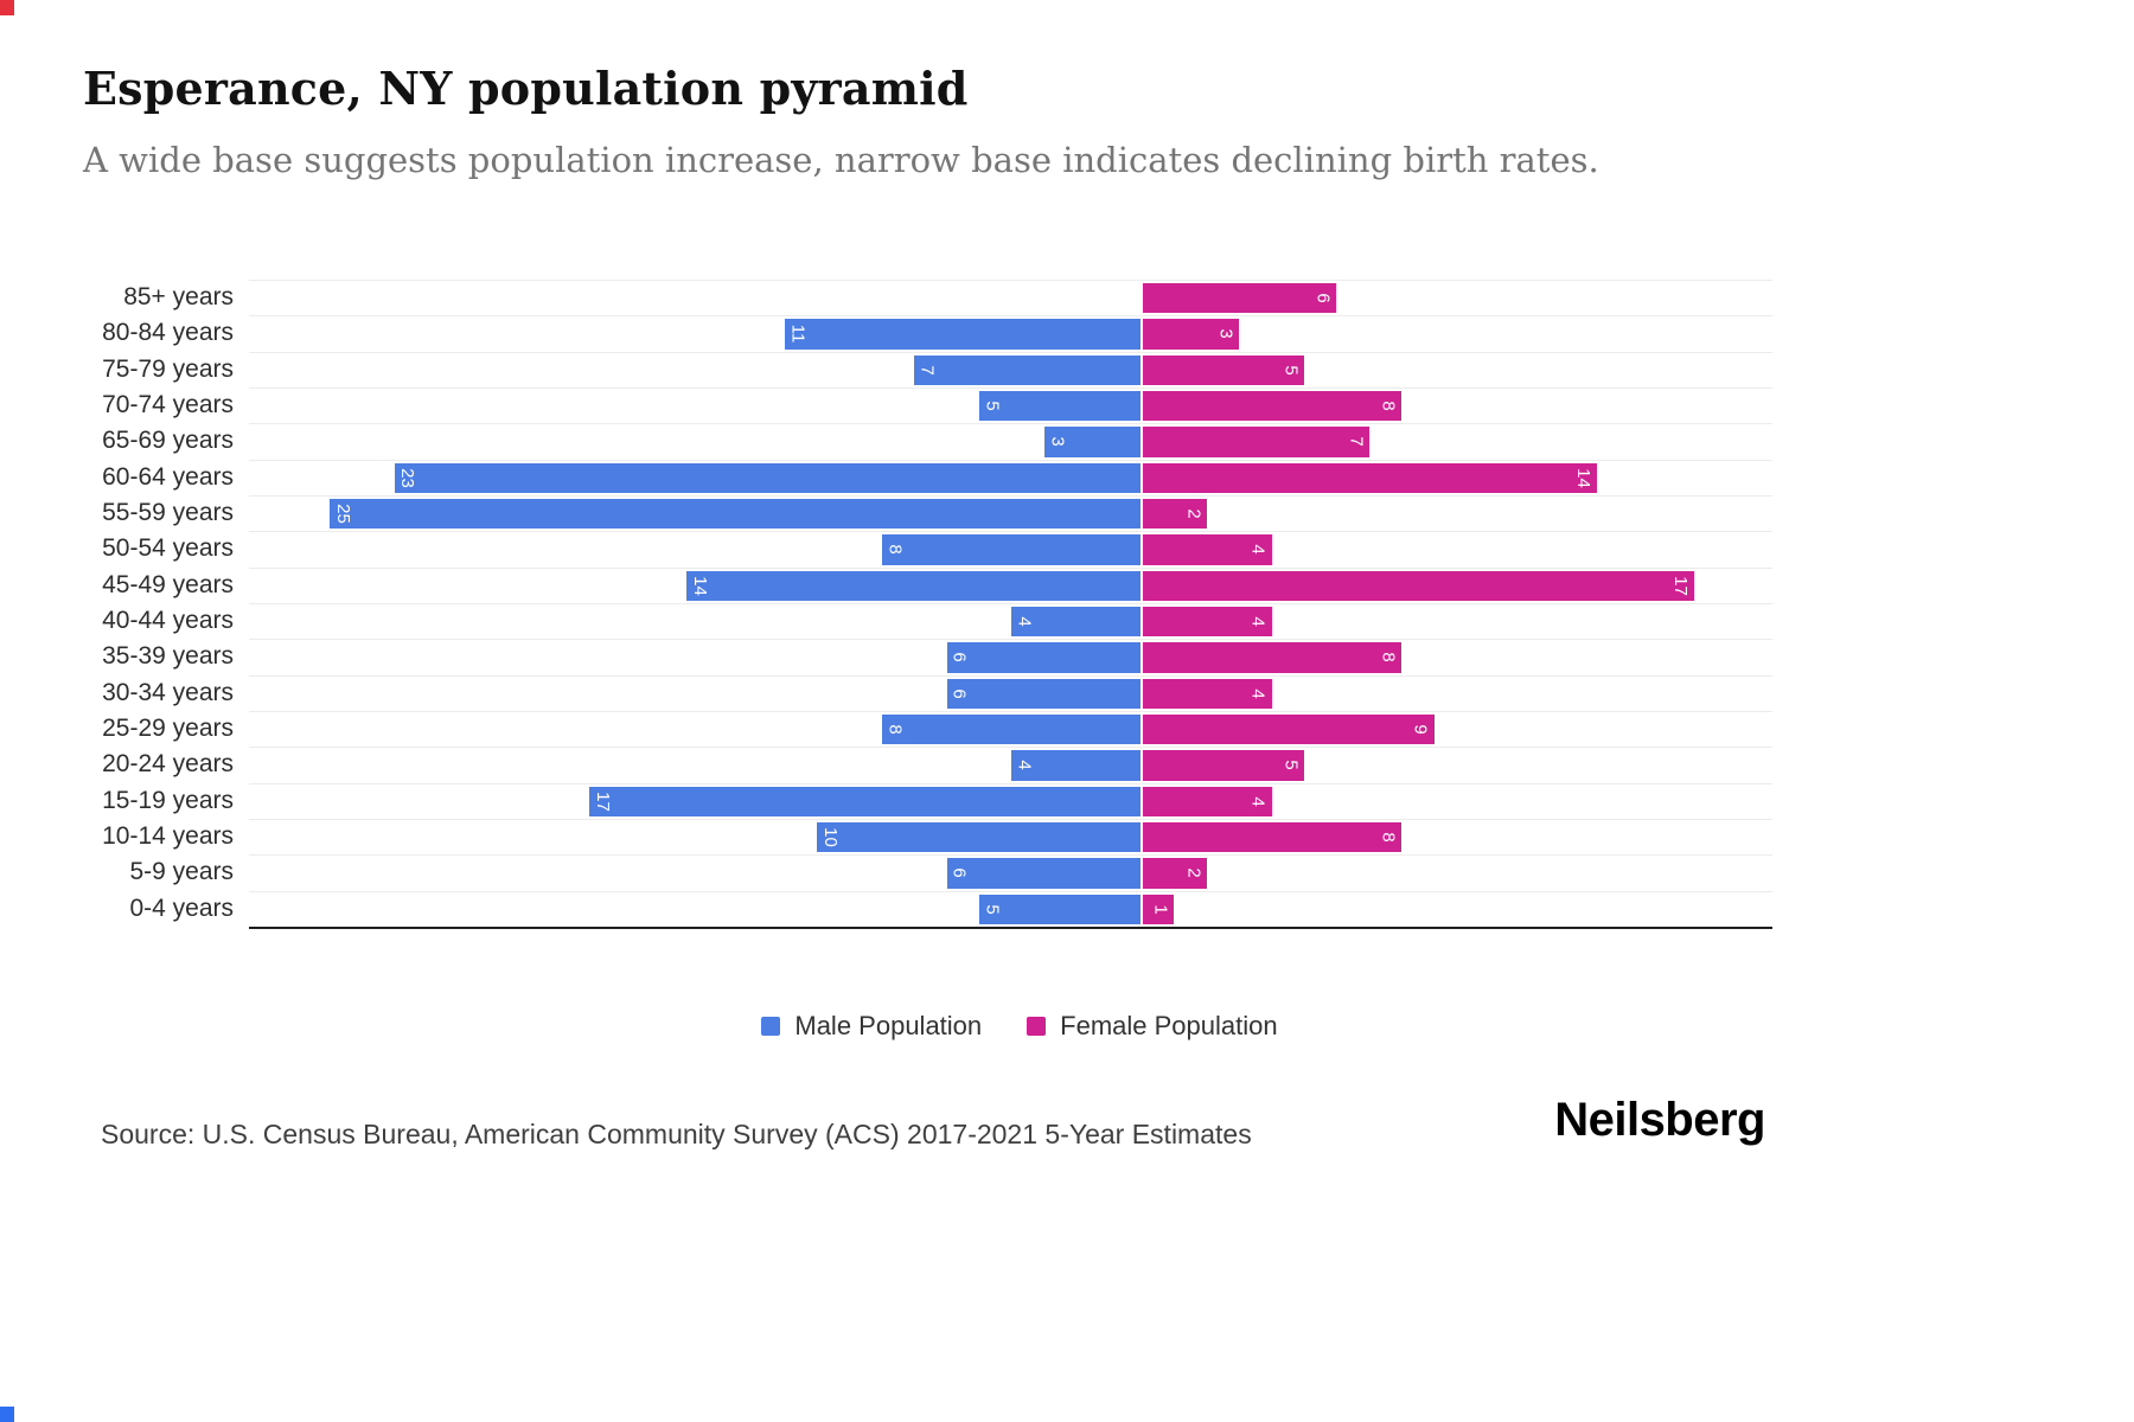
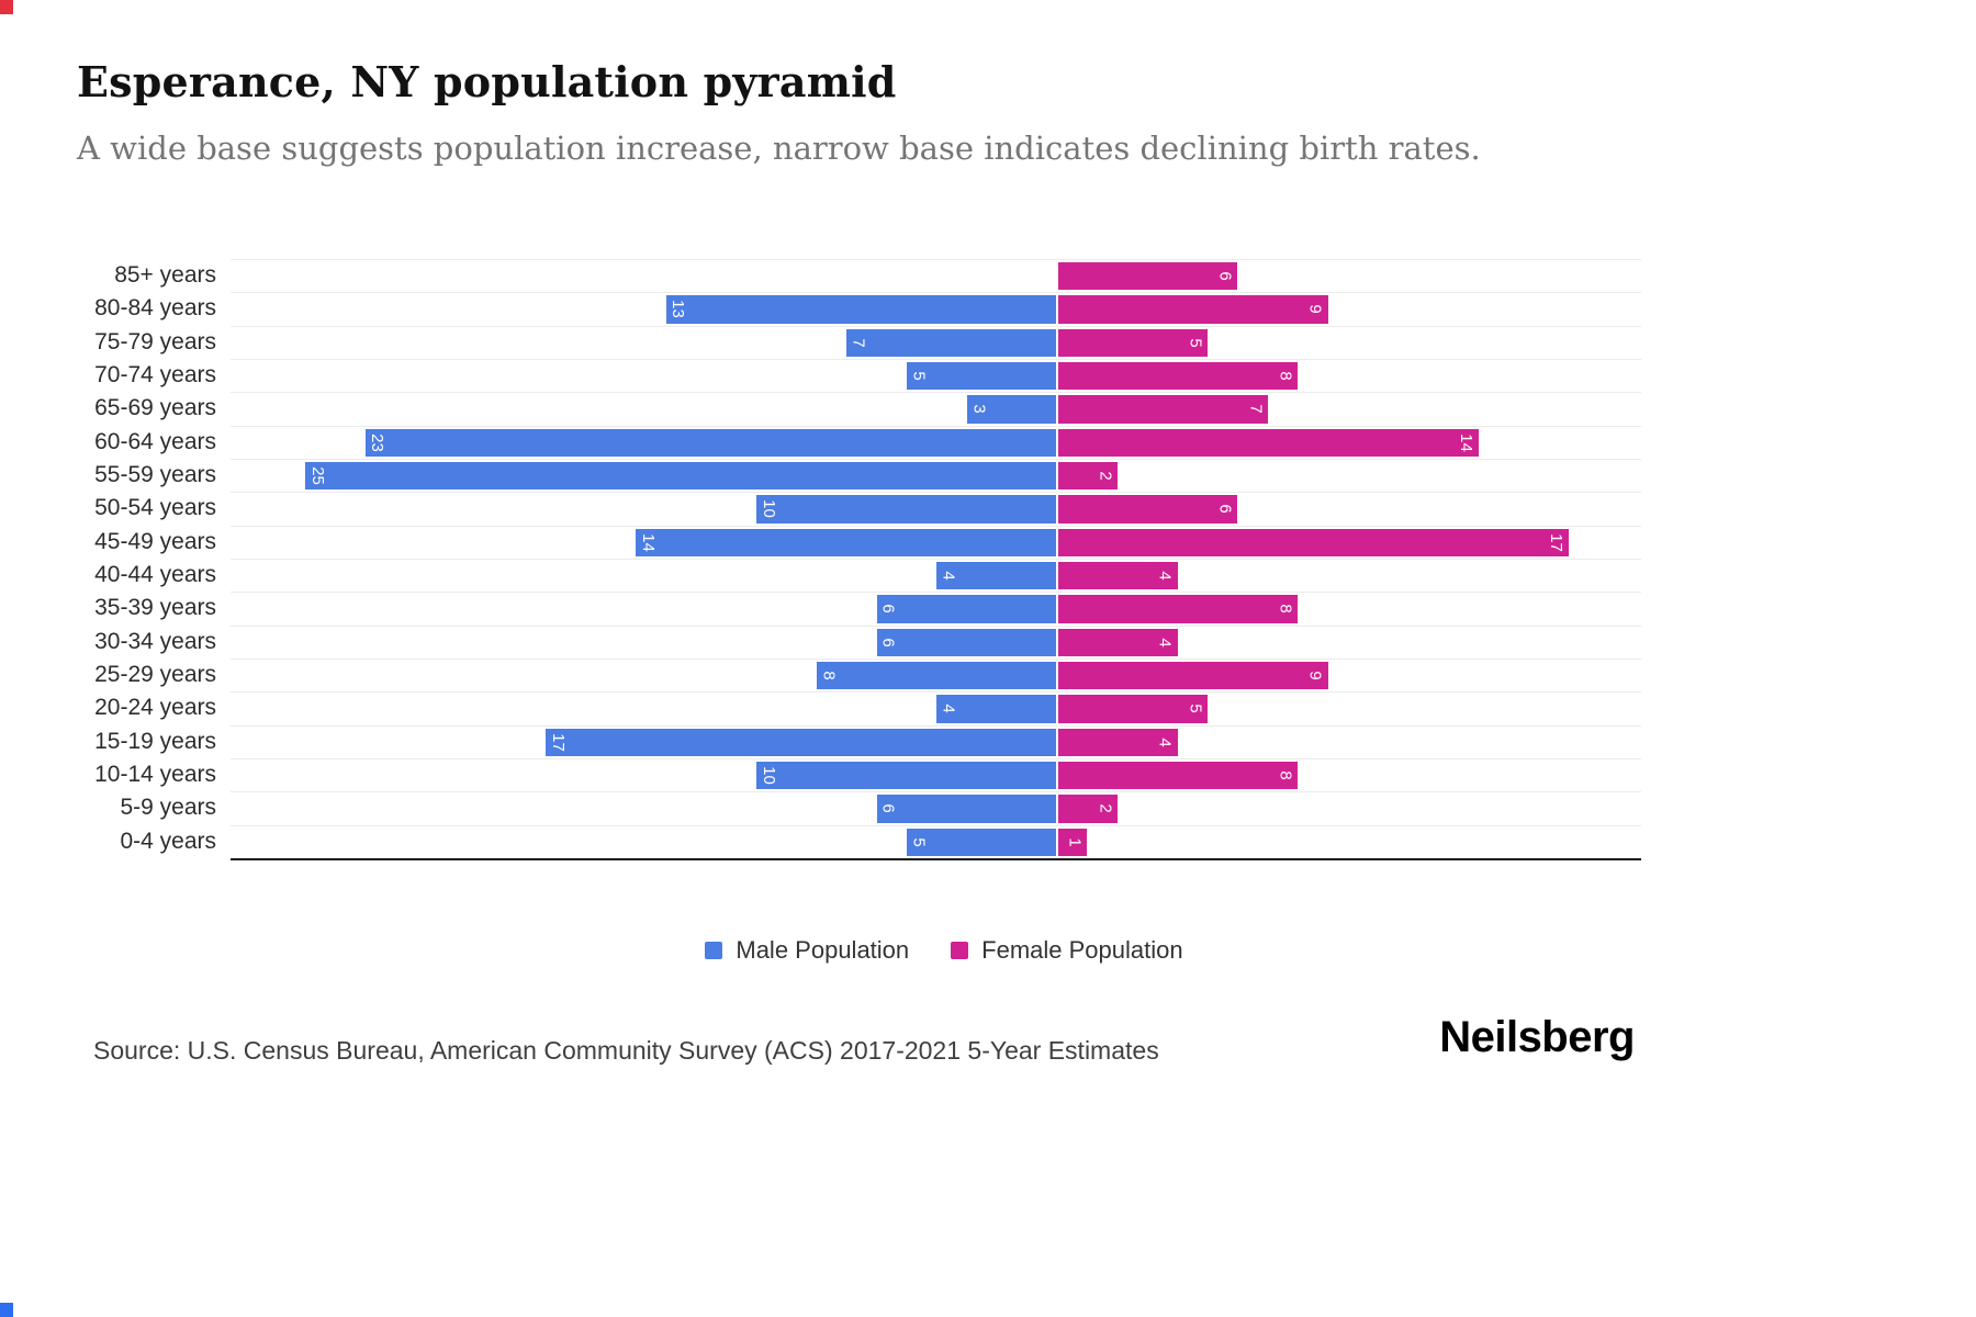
Male Population/80-84 years: 11 -> 13
Female Population/80-84 years: 3 -> 9
Male Population/50-54 years: 8 -> 10
Female Population/50-54 years: 4 -> 6
